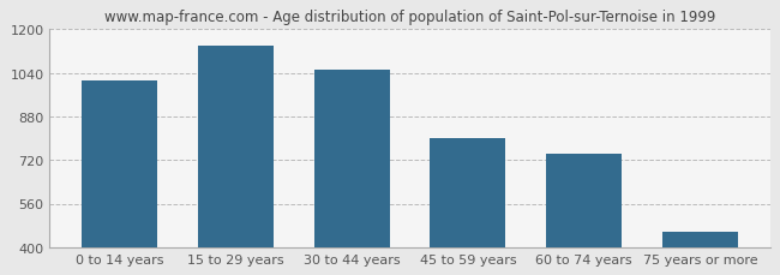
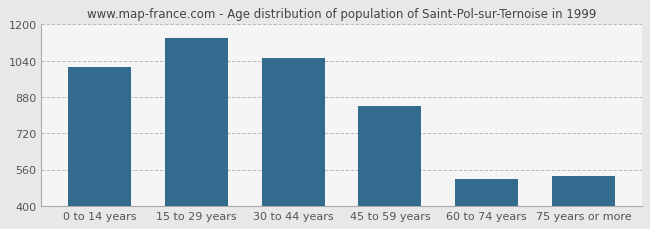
45 to 59 years: 800 -> 840
60 to 74 years: 745 -> 520
75 years or more: 455 -> 530
